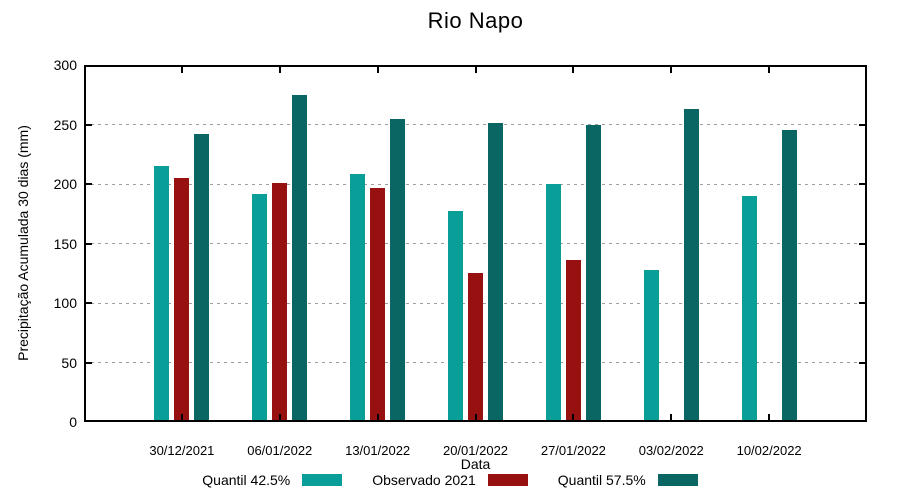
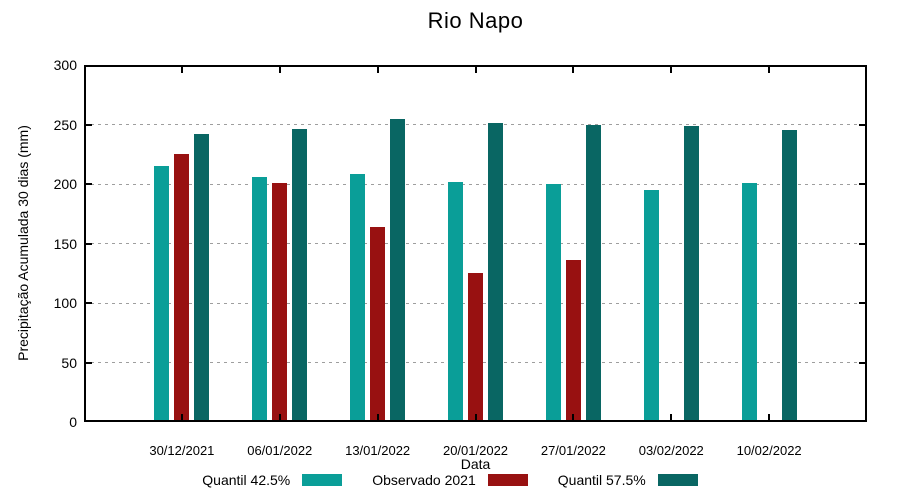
Observado 2021/30/12/2021: 205 -> 225
Quantil 42.5%/06/01/2022: 192 -> 206
Quantil 57.5%/06/01/2022: 275 -> 246
Observado 2021/13/01/2022: 197 -> 164
Quantil 42.5%/20/01/2022: 177 -> 202
Quantil 42.5%/03/02/2022: 128 -> 195
Quantil 57.5%/03/02/2022: 263 -> 249
Quantil 42.5%/10/02/2022: 190 -> 201
